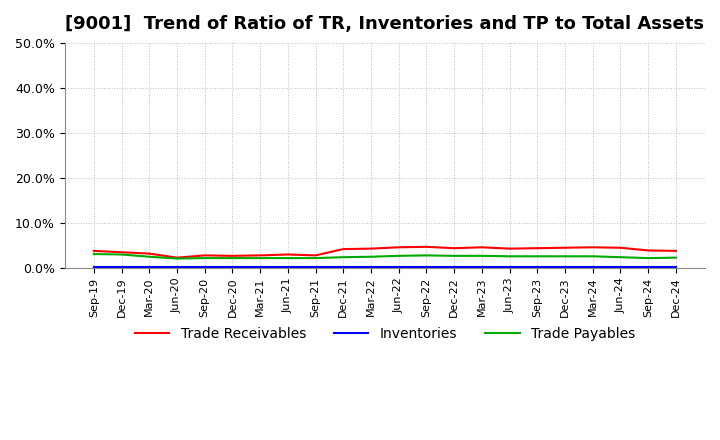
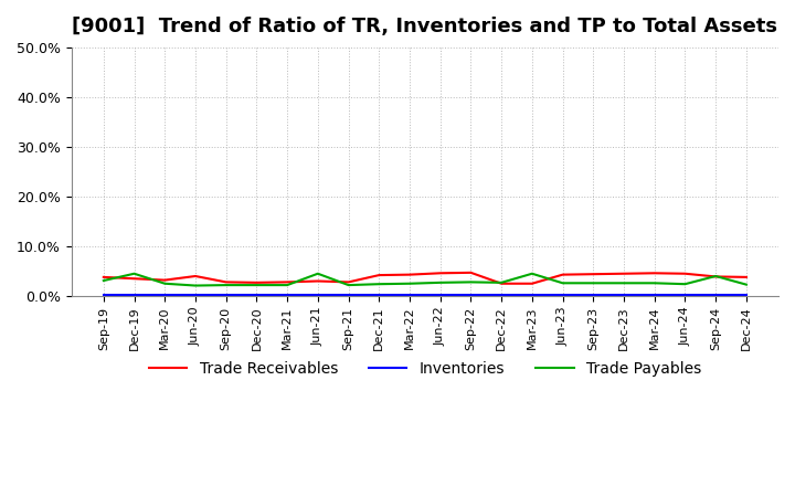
Trade Payables/Dec-19: 3.0% -> 4.5%
Trade Receivables/Jun-20: 2.3% -> 4.0%
Trade Payables/Jun-21: 2.2% -> 4.5%
Trade Receivables/Dec-22: 4.4% -> 2.5%
Trade Receivables/Mar-23: 4.6% -> 2.5%
Trade Payables/Mar-23: 2.7% -> 4.5%
Trade Payables/Sep-24: 2.2% -> 4.0%
